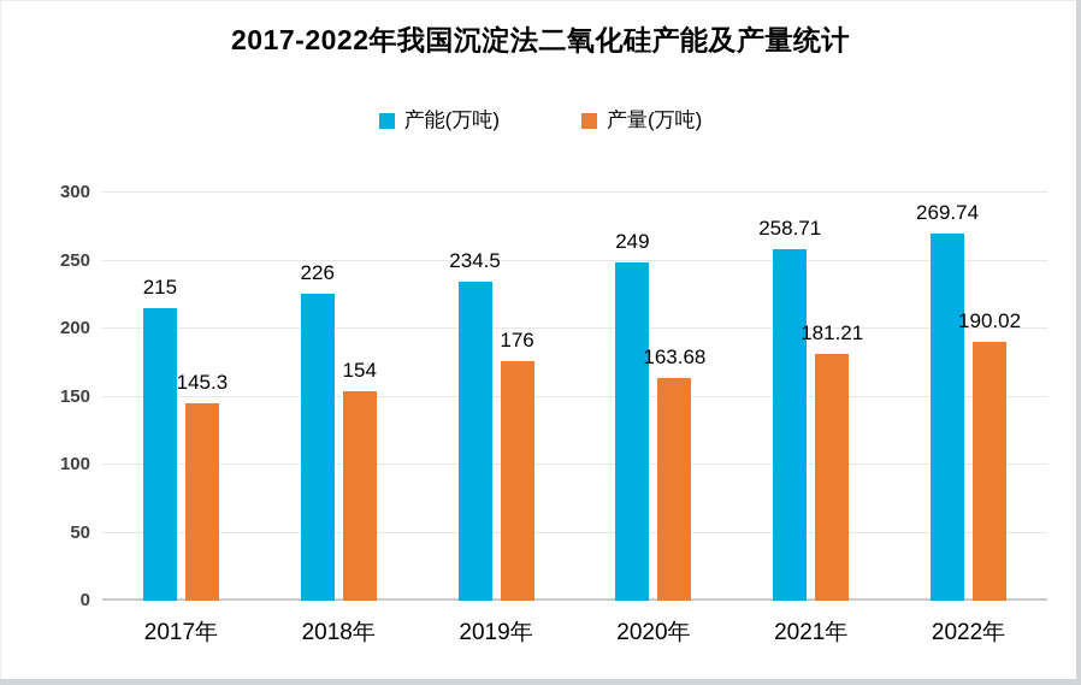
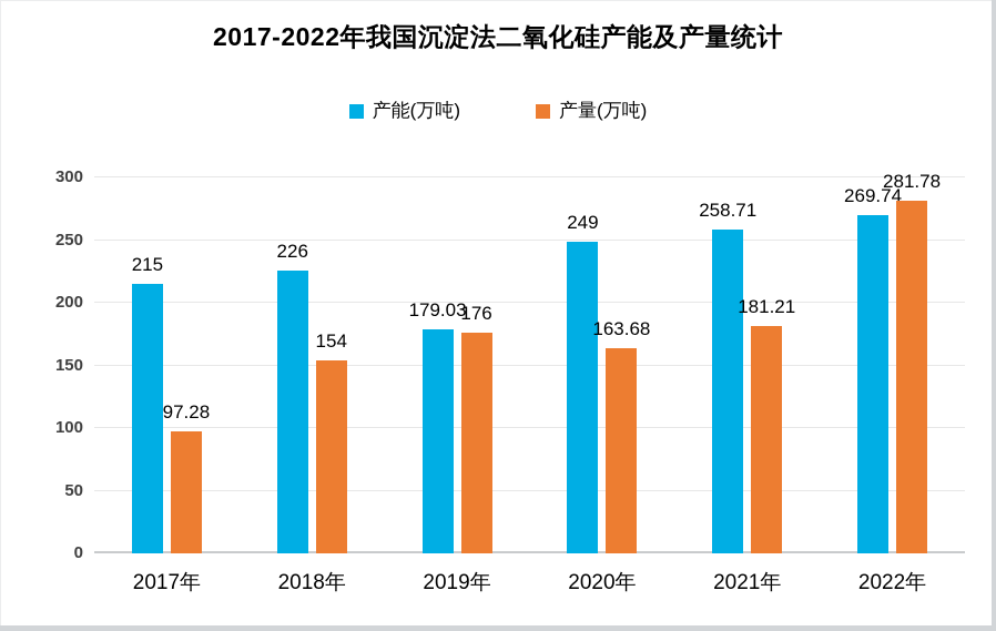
产量(万吨)/2017年: 145.3 -> 97.28
产能(万吨)/2019年: 234.5 -> 179.03
产量(万吨)/2022年: 190.02 -> 281.78
